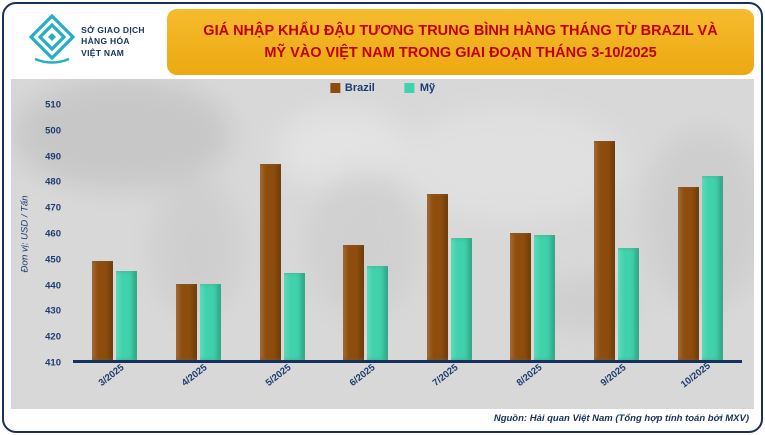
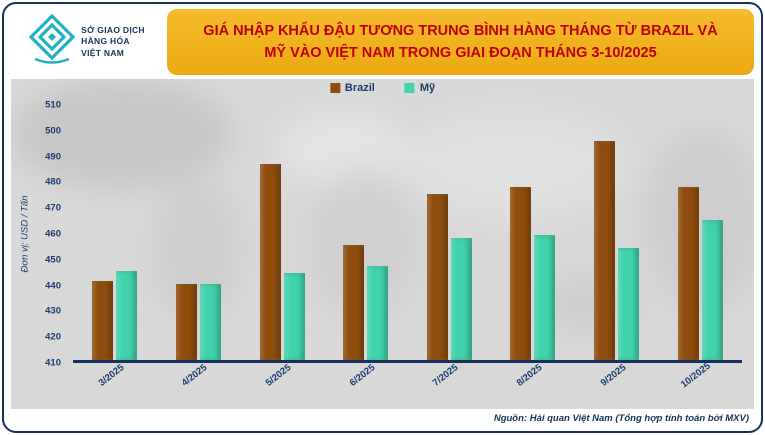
Brazil/3/2025: 449 -> 441
Brazil/8/2025: 460 -> 478
Mỹ/10/2025: 482 -> 465
